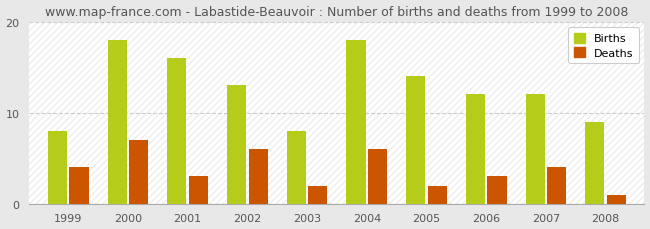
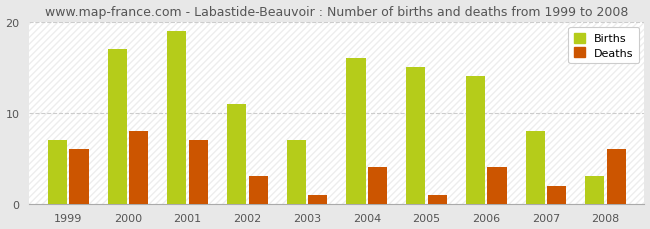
Births/1999: 8 -> 7
Deaths/1999: 4 -> 6
Births/2000: 18 -> 17
Deaths/2000: 7 -> 8
Births/2001: 16 -> 19
Deaths/2001: 3 -> 7
Births/2002: 13 -> 11
Deaths/2002: 6 -> 3
Births/2003: 8 -> 7
Deaths/2003: 2 -> 1
Births/2004: 18 -> 16
Deaths/2004: 6 -> 4
Births/2005: 14 -> 15
Deaths/2005: 2 -> 1
Births/2006: 12 -> 14
Deaths/2006: 3 -> 4
Births/2007: 12 -> 8
Deaths/2007: 4 -> 2
Births/2008: 9 -> 3
Deaths/2008: 1 -> 6
